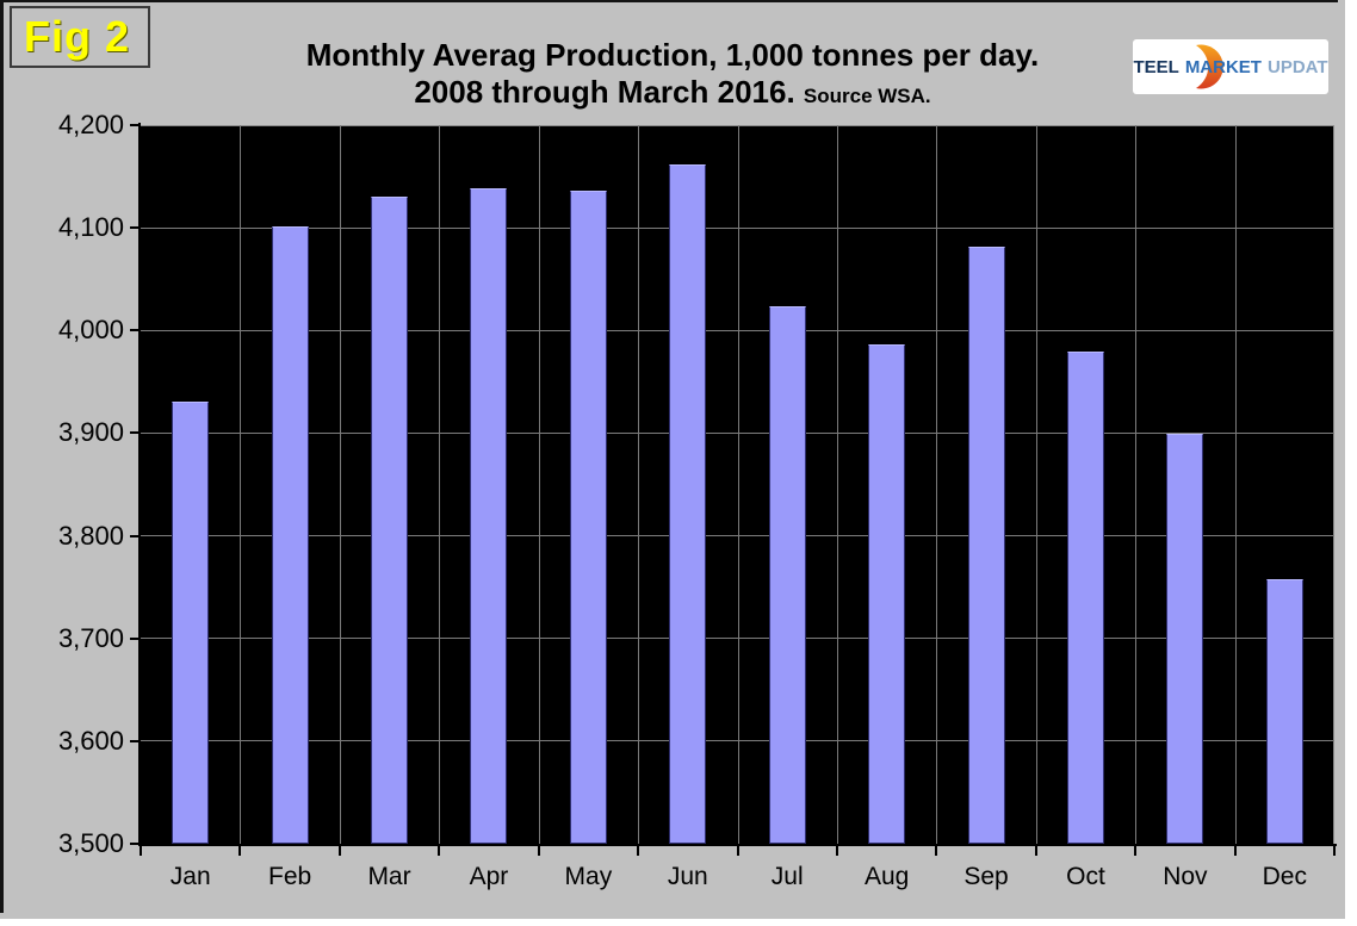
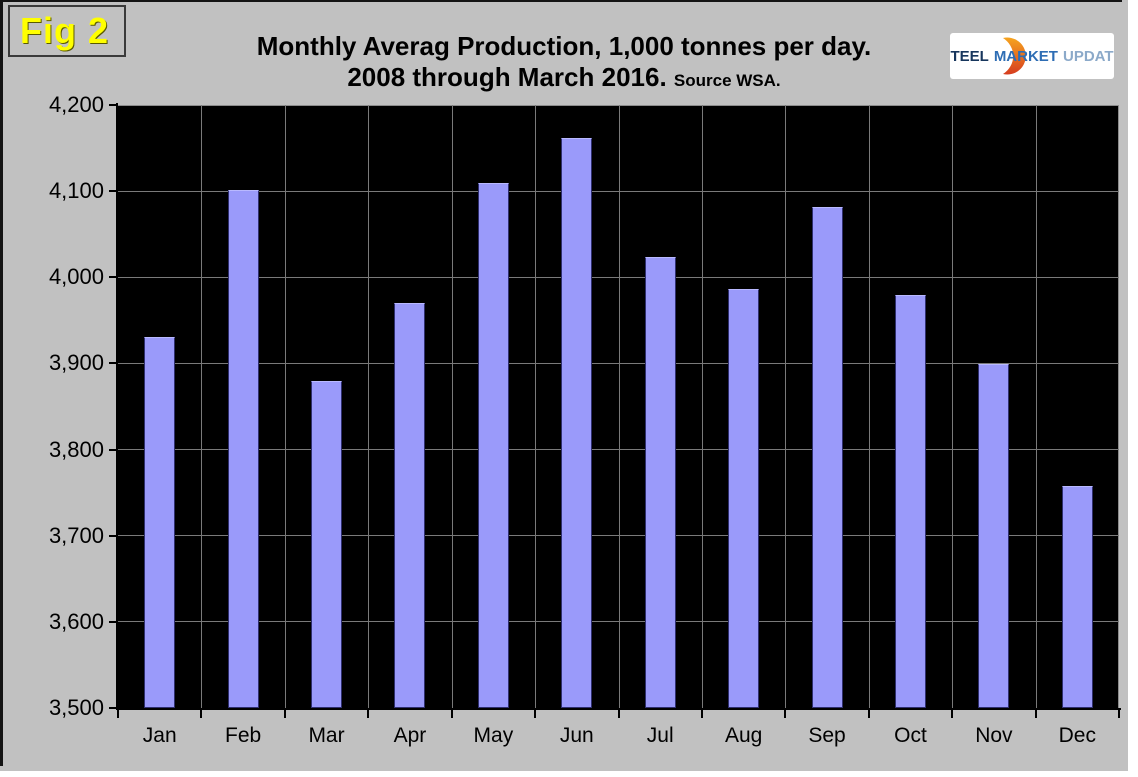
Mar: 4130 -> 3880
Apr: 4140 -> 3970
May: 4140 -> 4110
